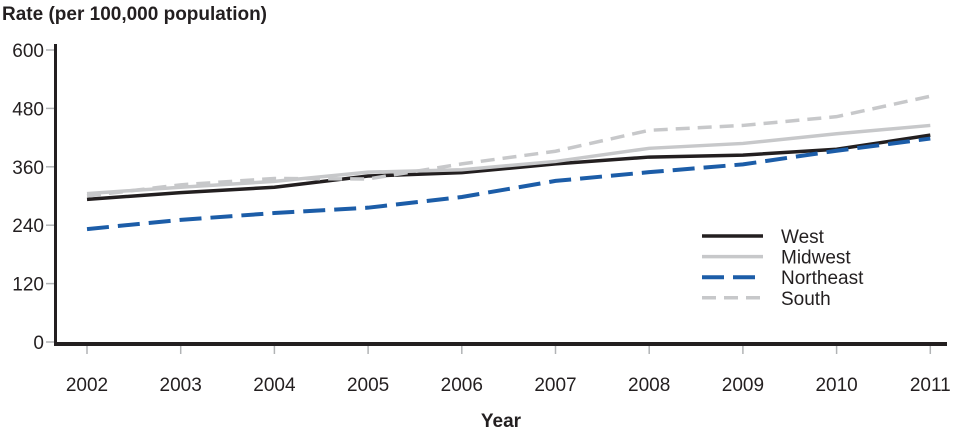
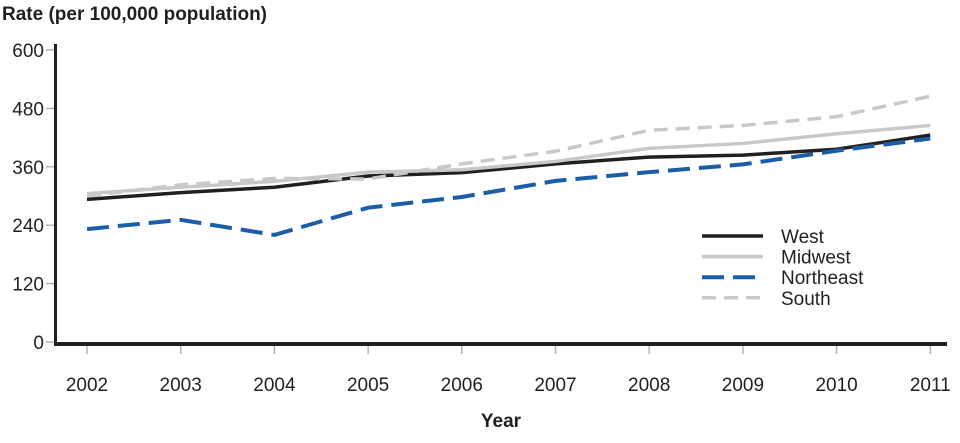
Northeast/2004: 260 -> 220
